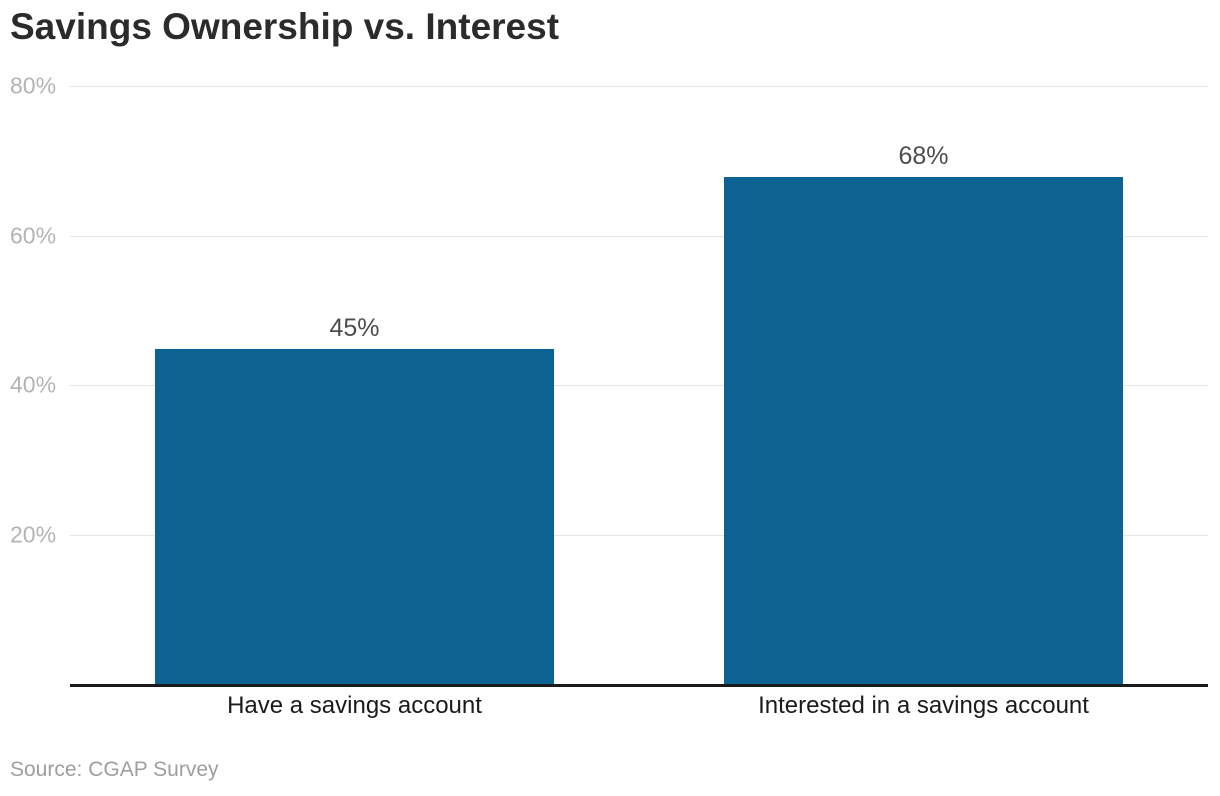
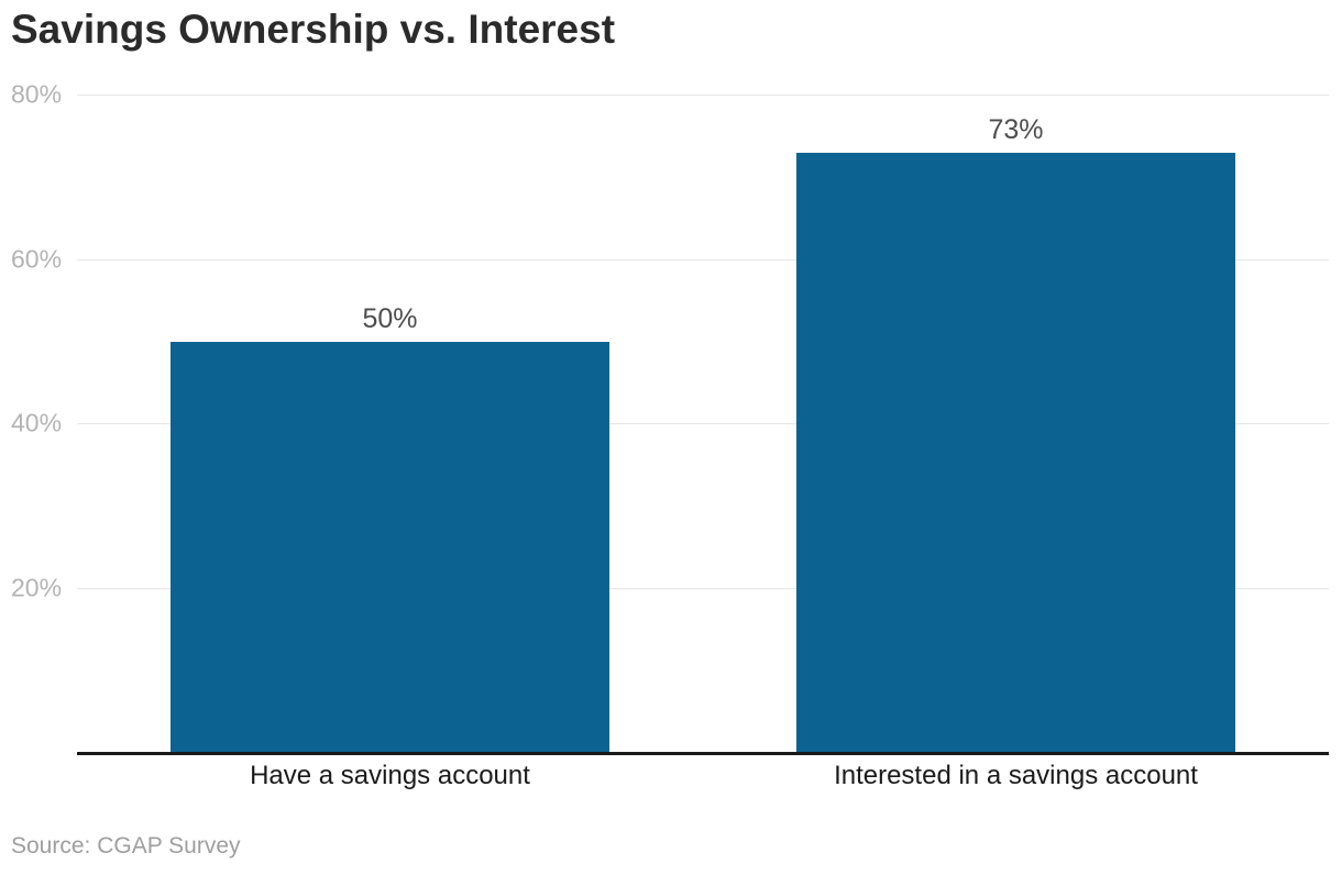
Have a savings account: 45% -> 50%
Interested in a savings account: 68% -> 73%
